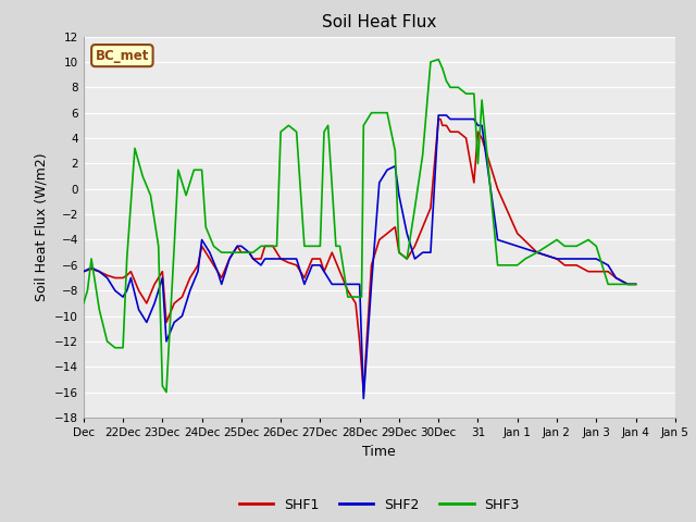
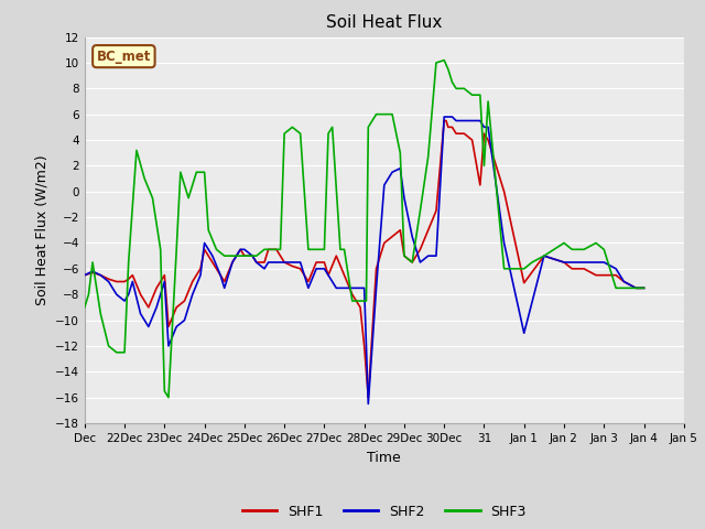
SHF1/Jan 1: -3.5 -> -7.1
SHF2/Jan 1: -4.5 -> -11.0
